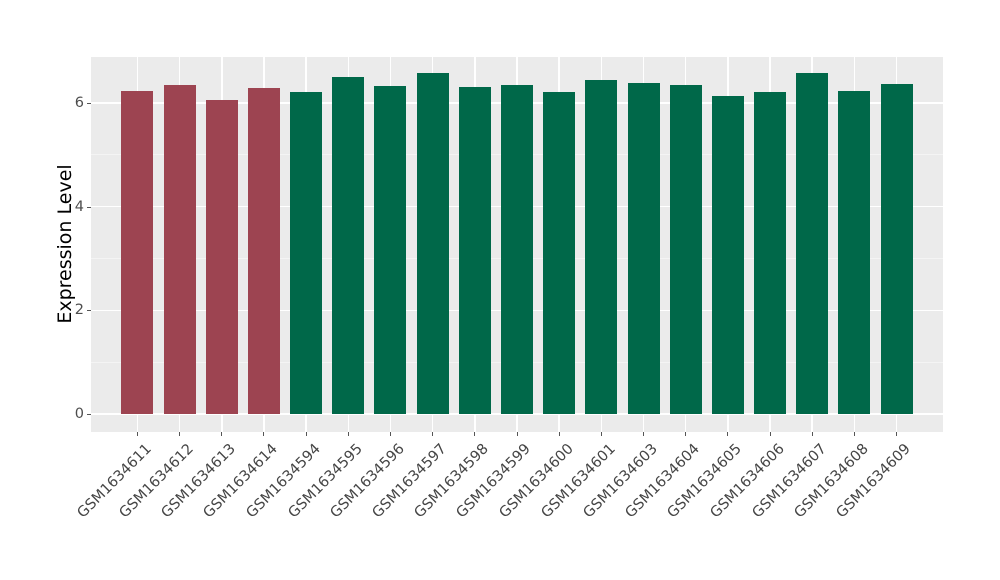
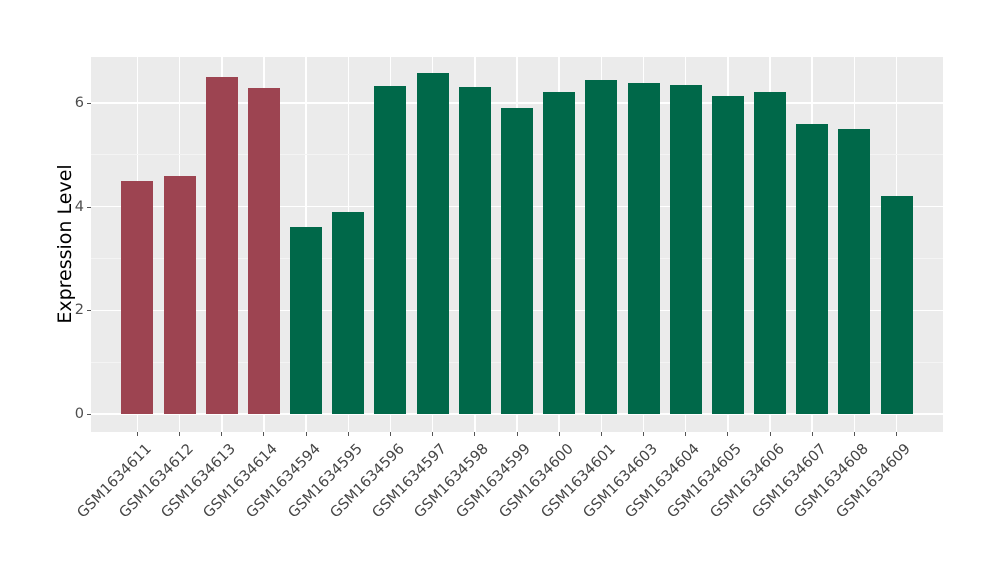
GSM1634611: 6.2 -> 4.5
GSM1634612: 6.3 -> 4.6
GSM1634613: 6.1 -> 6.5
GSM1634594: 6.2 -> 3.6
GSM1634595: 6.5 -> 3.9
GSM1634599: 6.3 -> 5.9
GSM1634607: 6.6 -> 5.6
GSM1634608: 6.2 -> 5.5
GSM1634609: 6.4 -> 4.2
